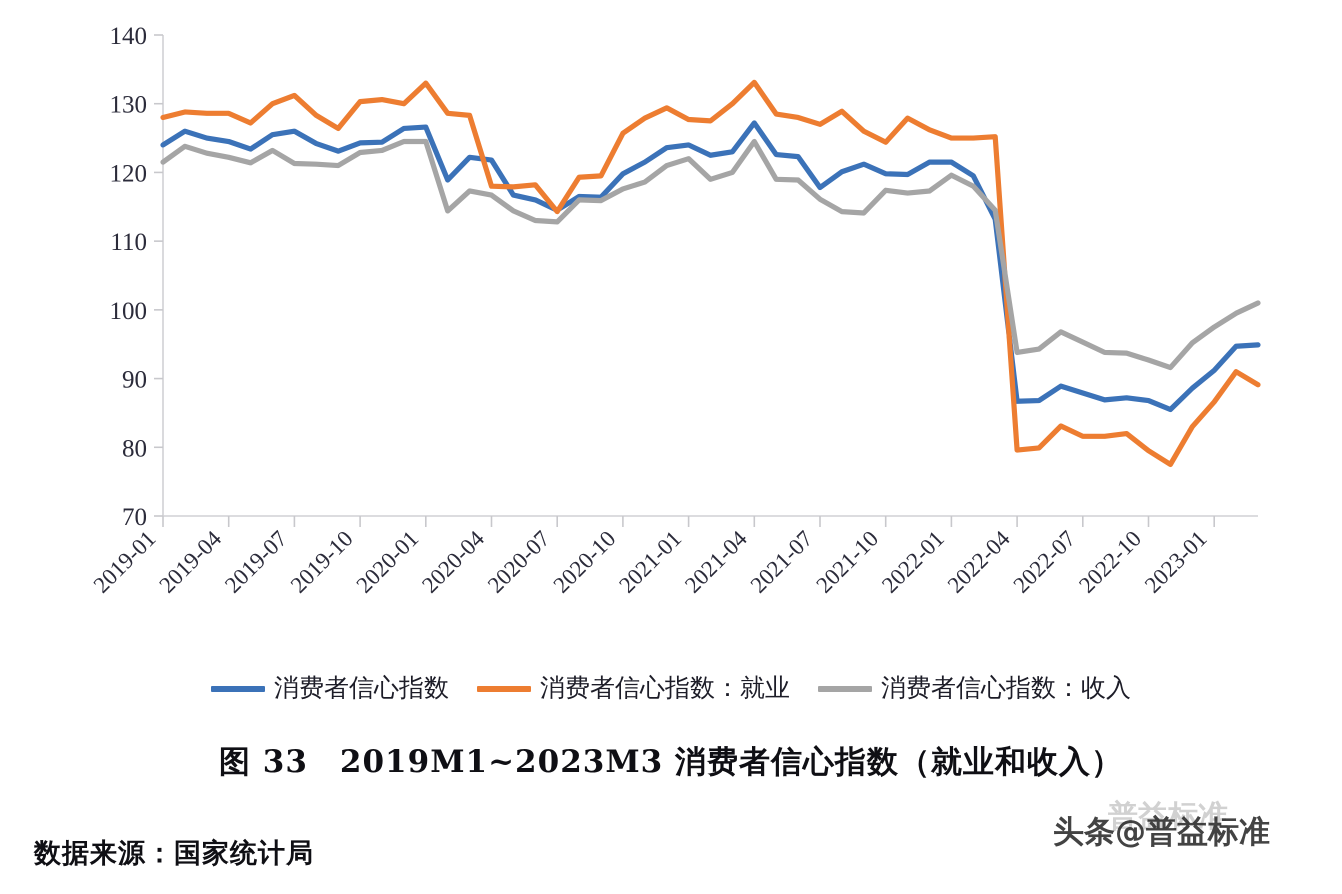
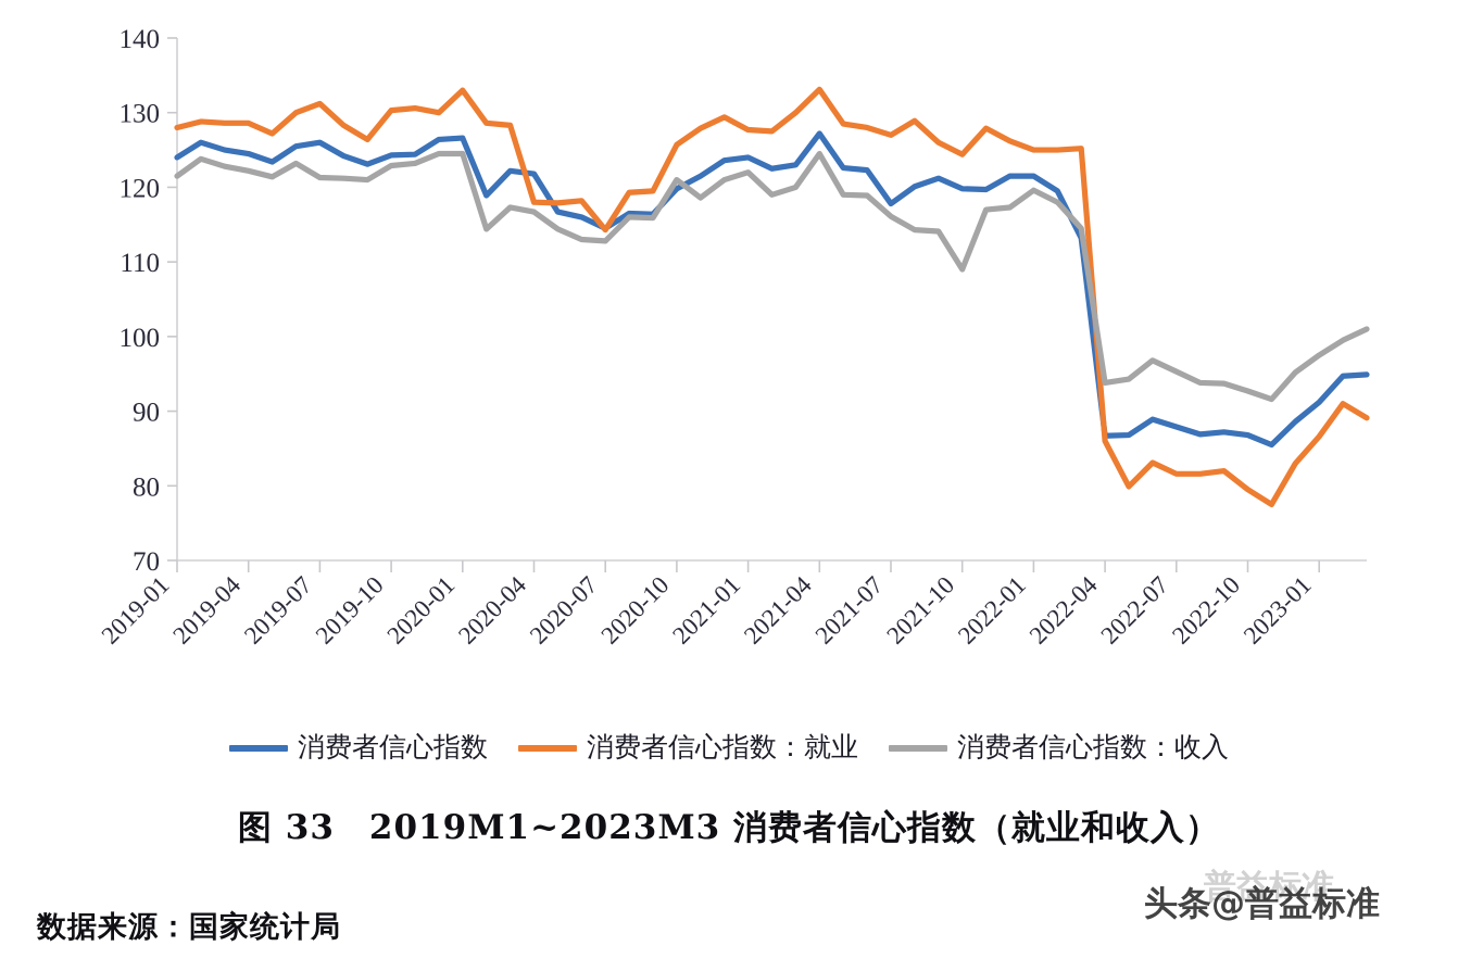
消费者信心指数：收入/2020-10: 118 -> 121
消费者信心指数：收入/2021-10: 117 -> 109
消费者信心指数：就业/2022-04: 80 -> 86
